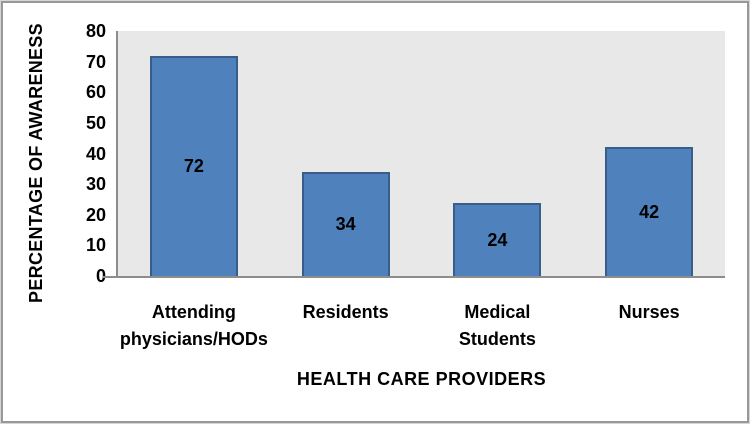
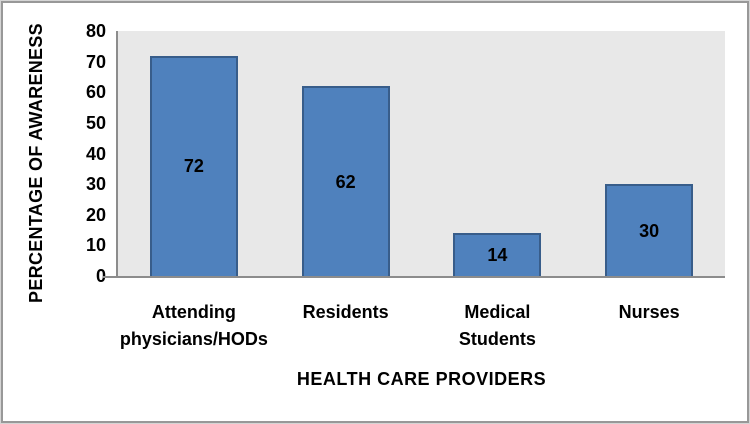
Residents: 34 -> 62
Medical Students: 24 -> 14
Nurses: 42 -> 30
